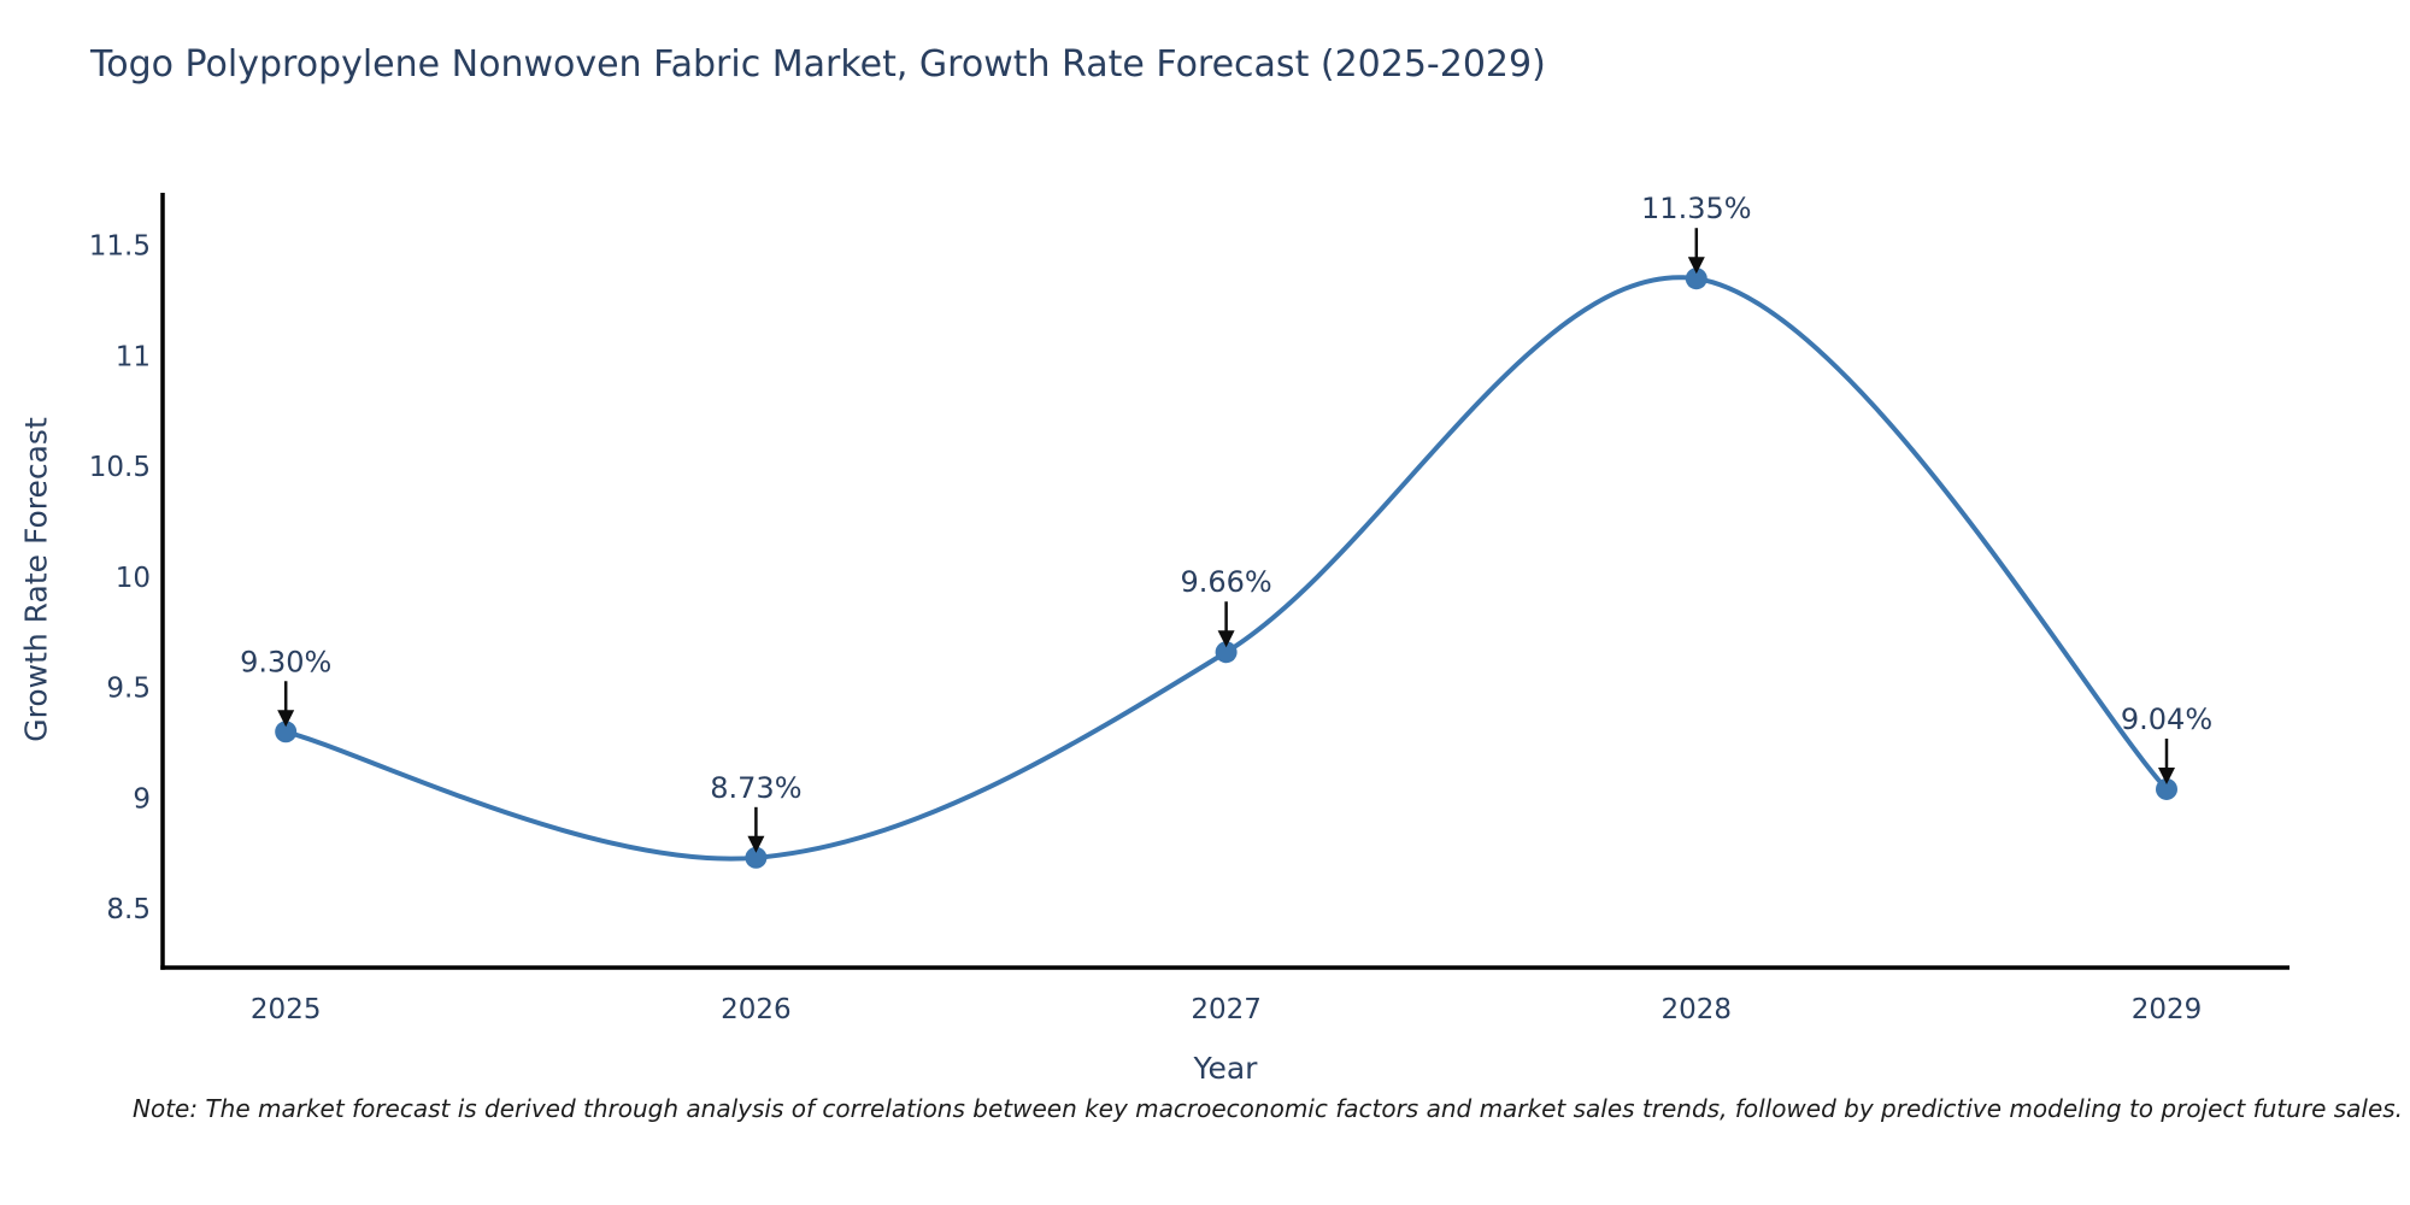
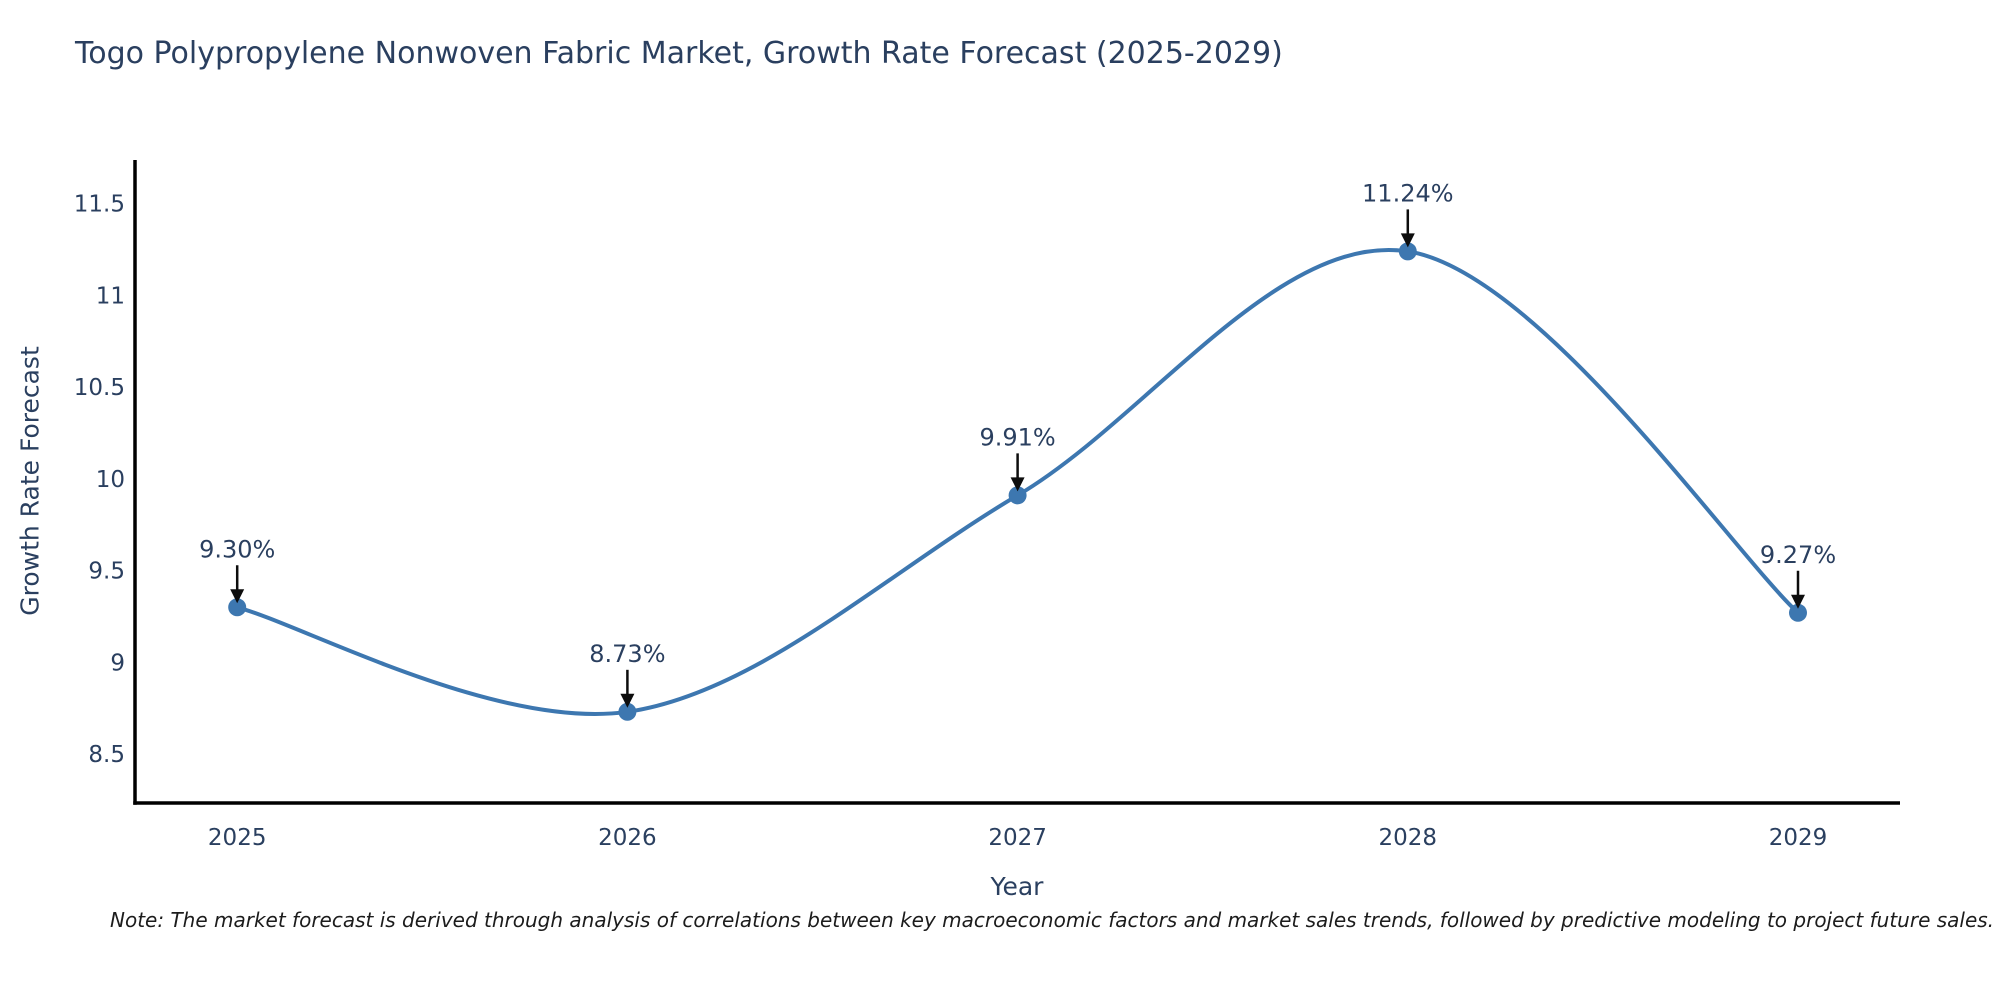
2027: 9.66% -> 9.91%
2028: 11.35% -> 11.24%
2029: 9.04% -> 9.27%
